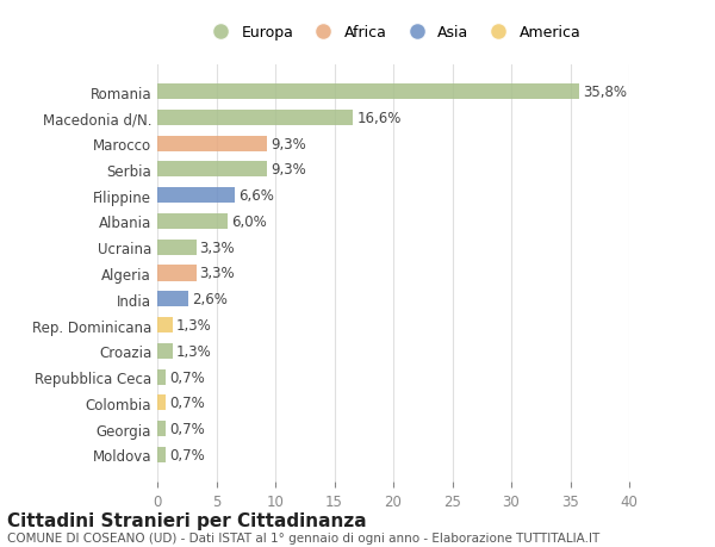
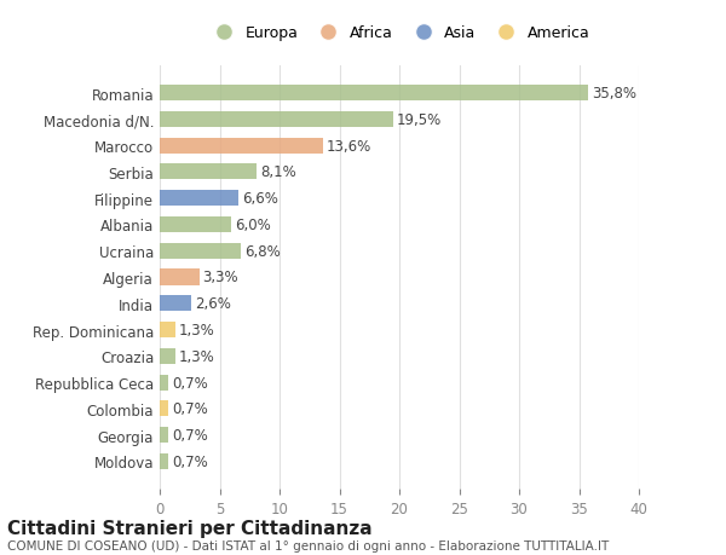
Macedonia d/N.: 16,6% -> 19,5%
Marocco: 9,3% -> 13,6%
Serbia: 9,3% -> 8,1%
Ucraina: 3,3% -> 6,8%
